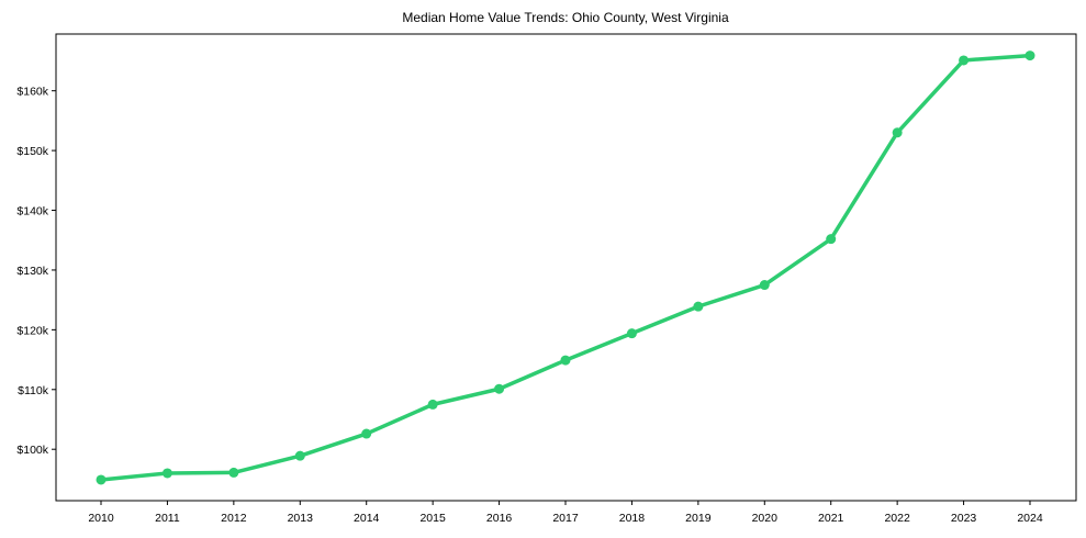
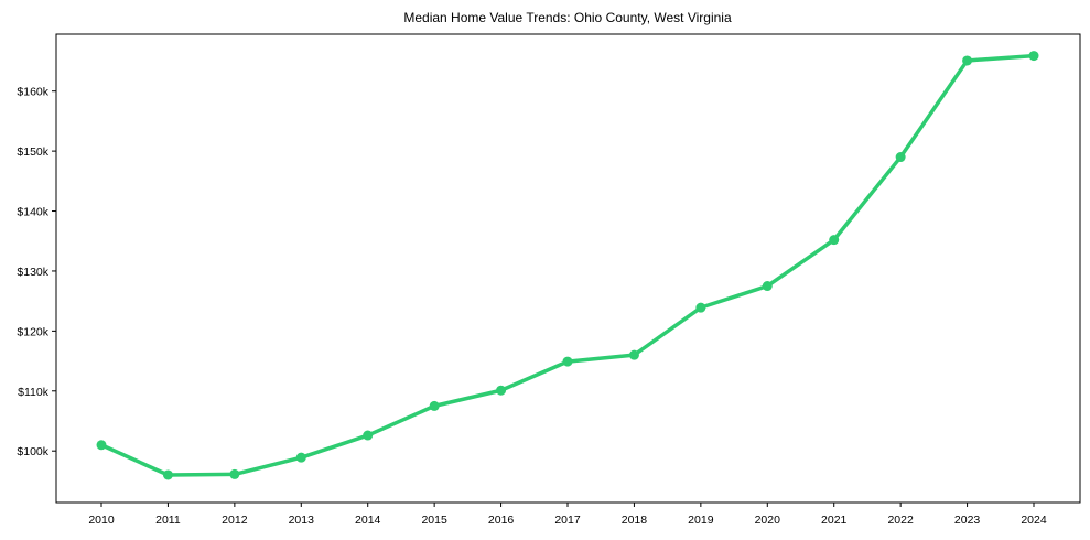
2010: $95k -> $101k
2018: $119k -> $116k
2022: $153k -> $149k
